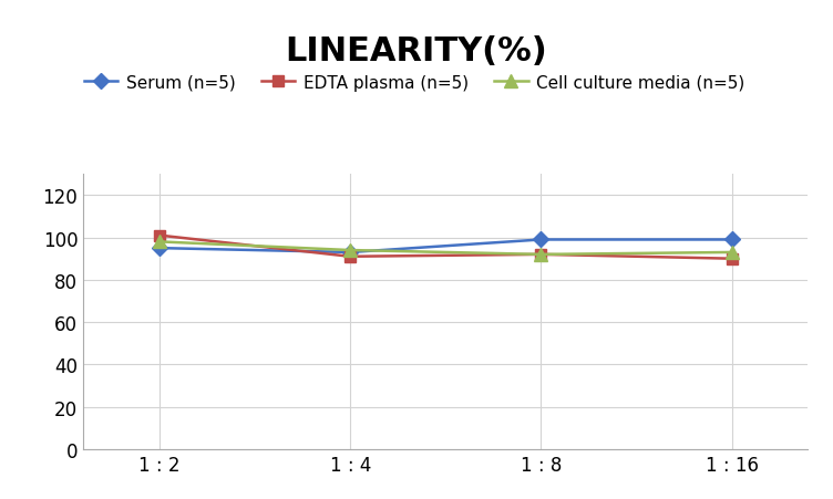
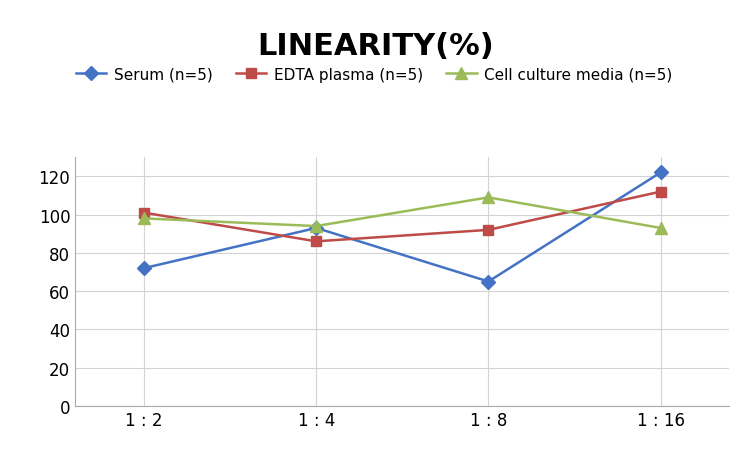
Serum (n=5)/1 : 2: 95 -> 72
EDTA plasma (n=5)/1 : 4: 91 -> 86
Serum (n=5)/1 : 8: 99 -> 65
Cell culture media (n=5)/1 : 8: 92 -> 109
Serum (n=5)/1 : 16: 99 -> 122
EDTA plasma (n=5)/1 : 16: 90 -> 112
